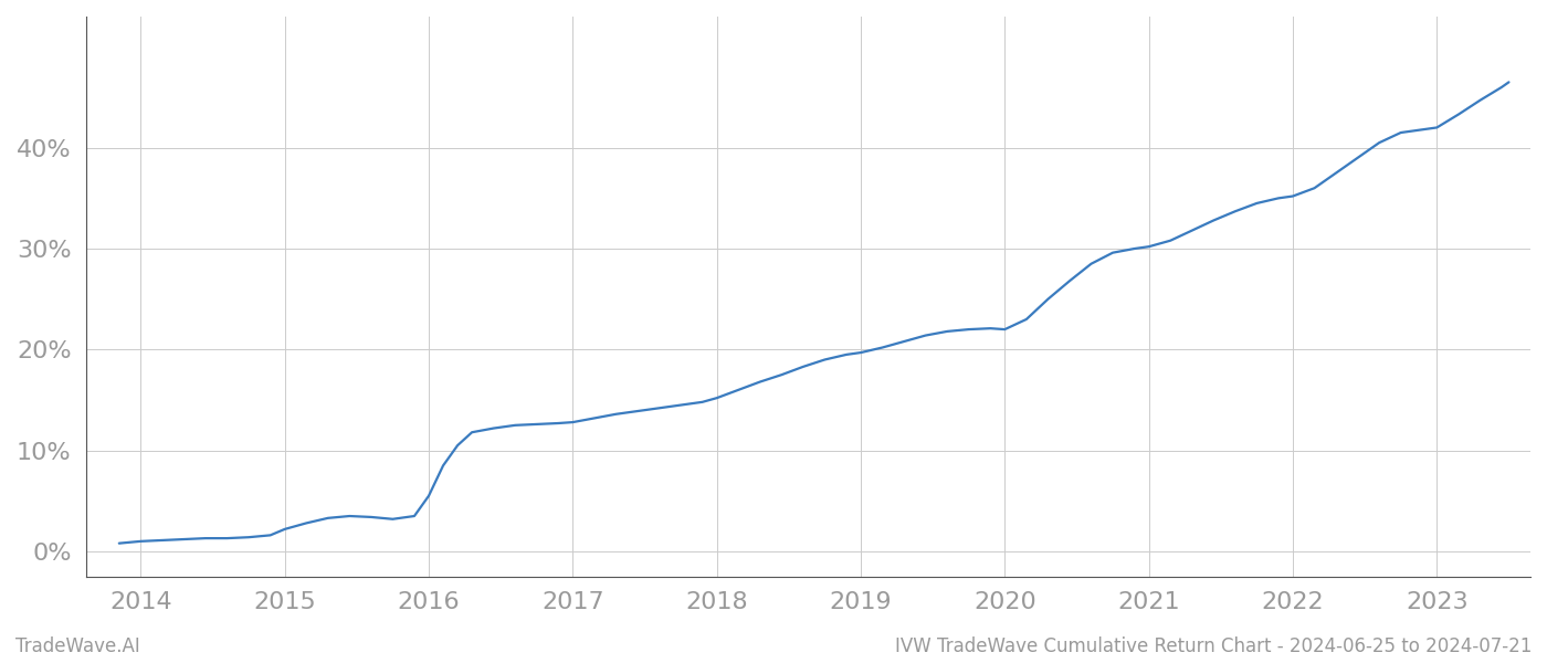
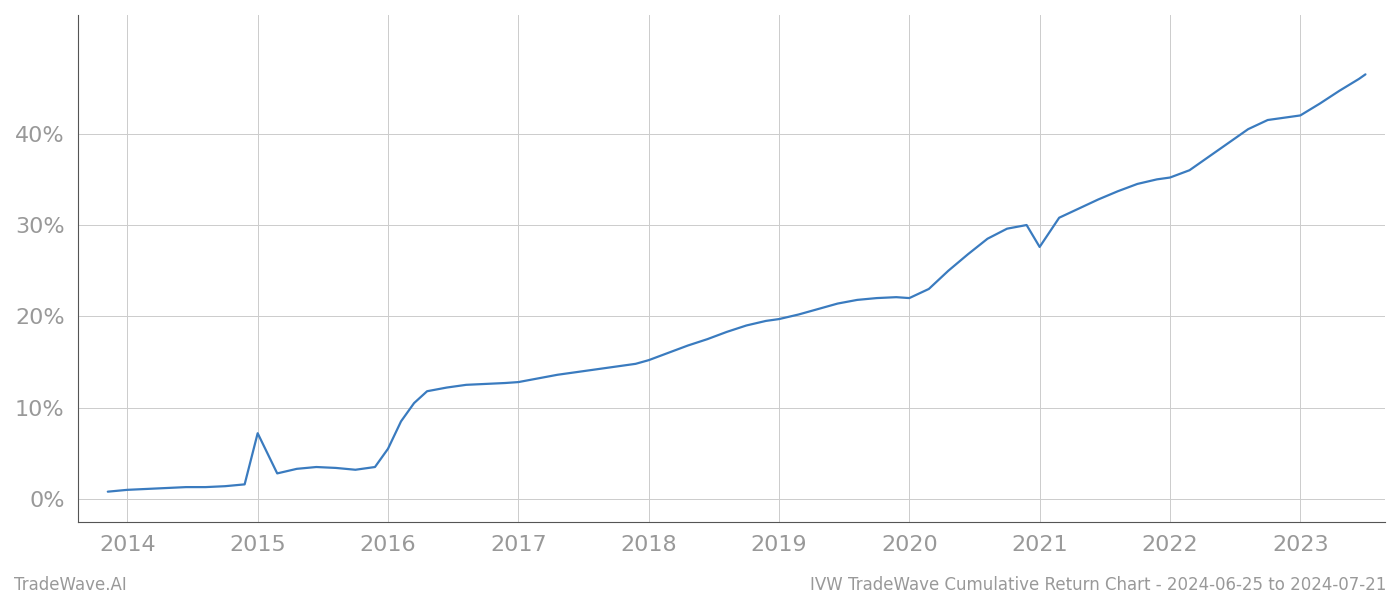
2015: 2.2% -> 7.2%
2021: 30.2% -> 27.6%
